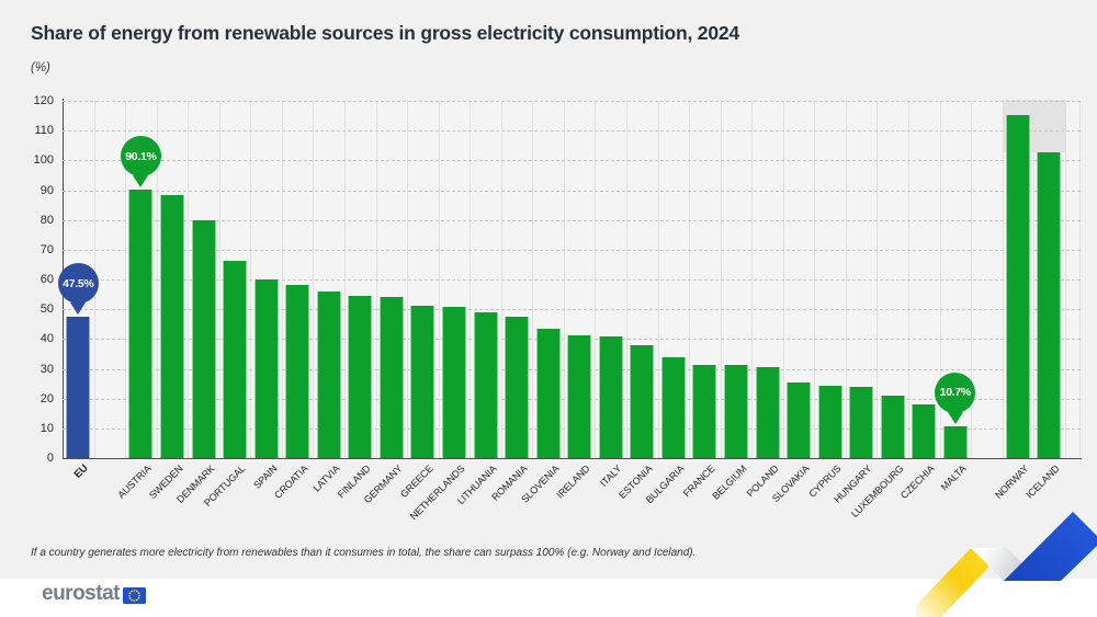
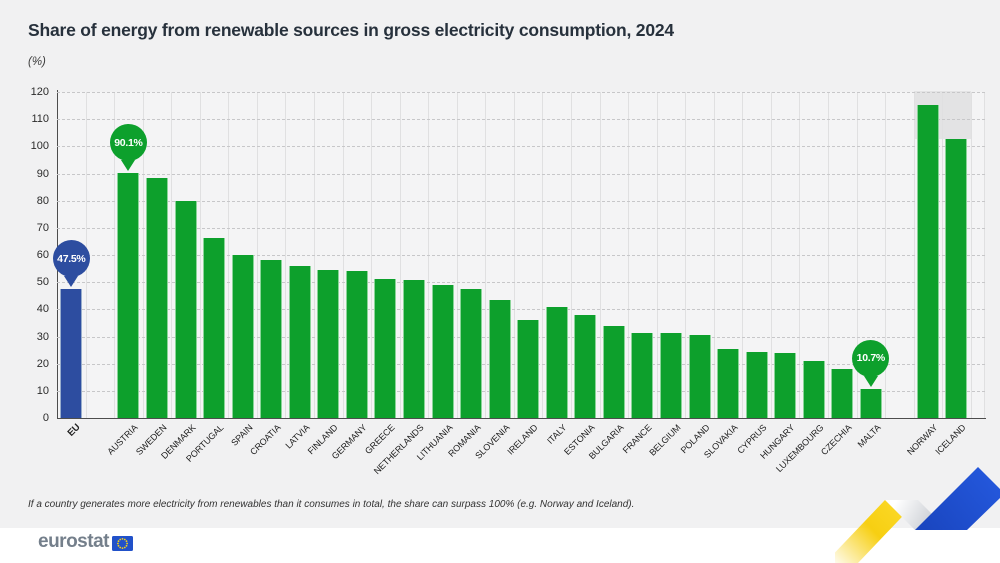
IRELAND: 41 -> 36
